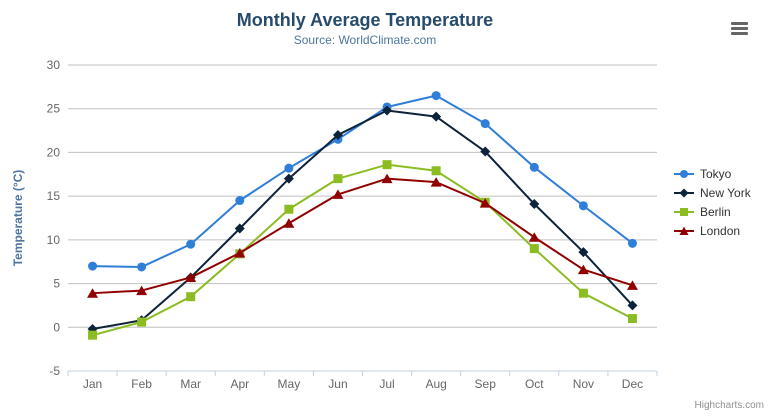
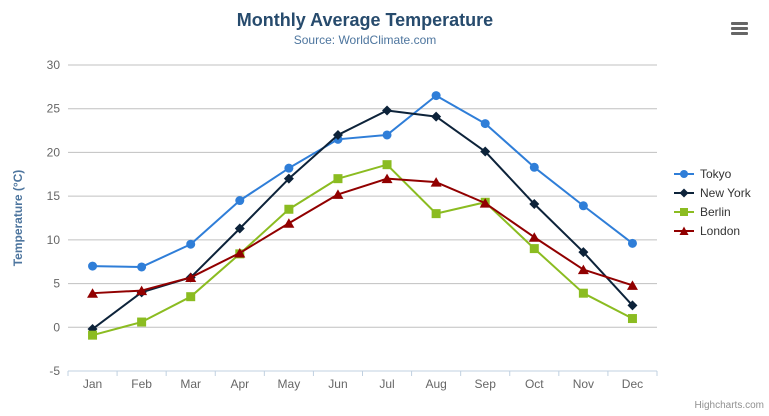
New York/Feb: 1 -> 4
Tokyo/Jul: 25 -> 22
Berlin/Aug: 18 -> 13
